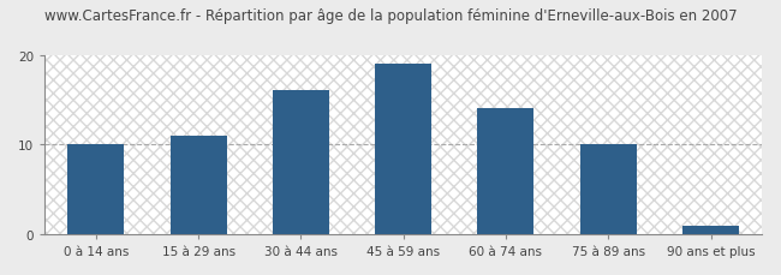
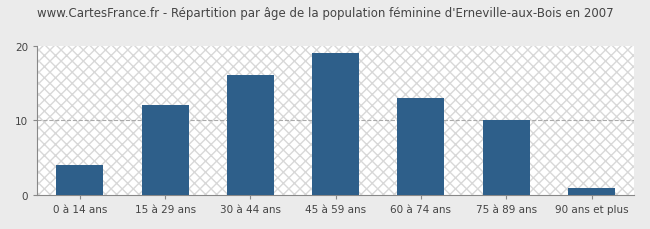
0 à 14 ans: 10 -> 4
15 à 29 ans: 11 -> 12
60 à 74 ans: 14 -> 13
